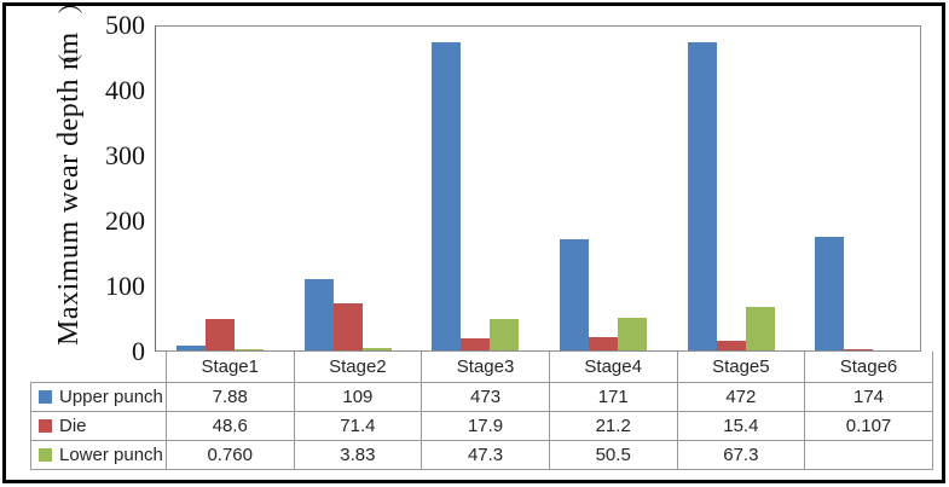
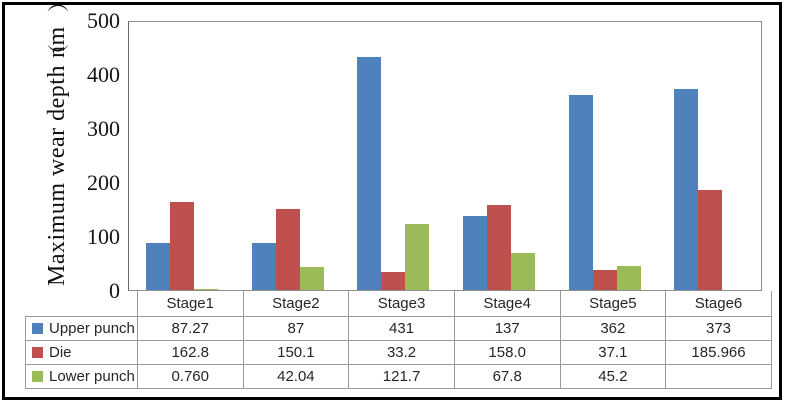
Upper punch/Stage1: 7.88 -> 87.27
Die/Stage1: 48.6 -> 162.8
Upper punch/Stage2: 109 -> 87
Die/Stage2: 71.4 -> 150.1
Lower punch/Stage2: 3.83 -> 42.04
Upper punch/Stage3: 473 -> 431
Die/Stage3: 17.9 -> 33.2
Lower punch/Stage3: 47.3 -> 121.7
Upper punch/Stage4: 171 -> 137
Die/Stage4: 21.2 -> 158.0
Lower punch/Stage4: 50.5 -> 67.8
Upper punch/Stage5: 472 -> 362
Die/Stage5: 15.4 -> 37.1
Lower punch/Stage5: 67.3 -> 45.2
Upper punch/Stage6: 174 -> 373
Die/Stage6: 0.107 -> 185.966
